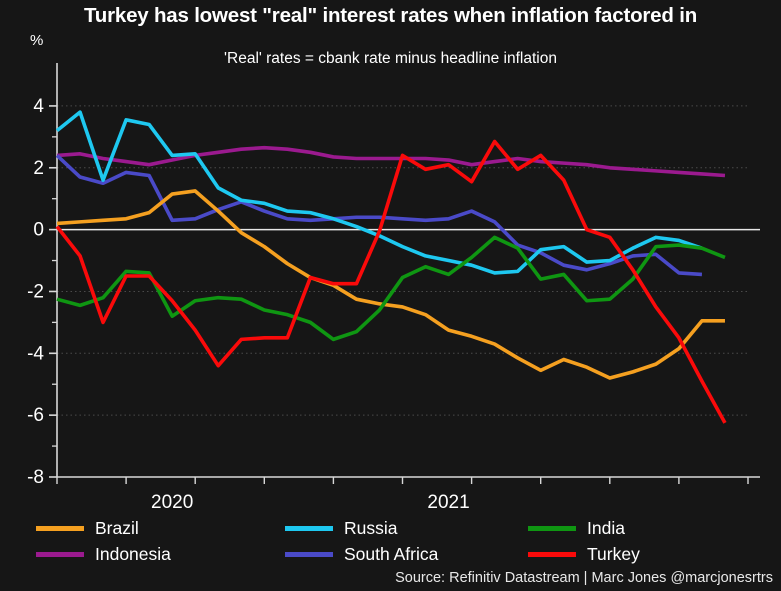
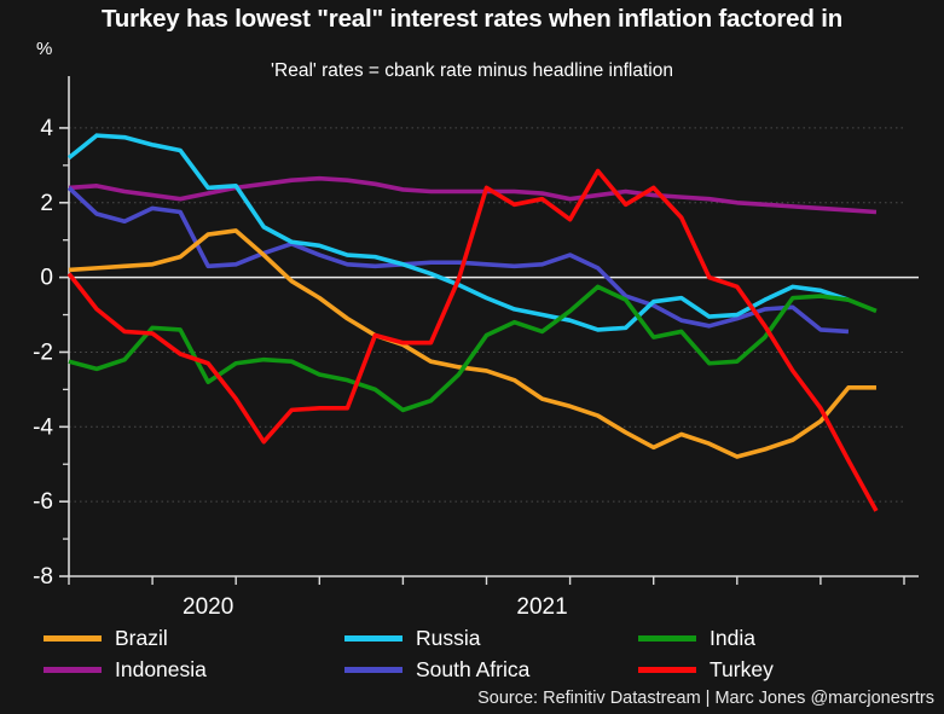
Russia/2: 1.6 -> 3.8
Turkey/2: -3.0 -> -1.4
Turkey/4: -1.5 -> -2.0
